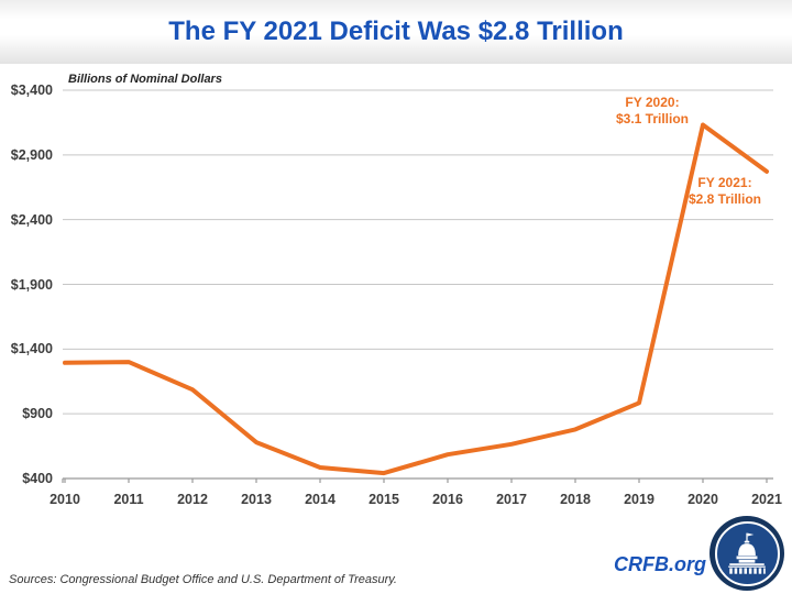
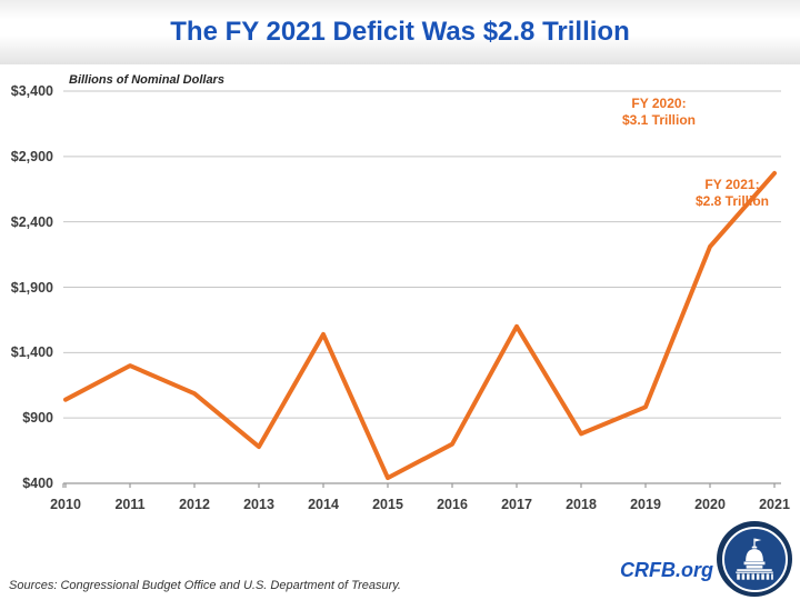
2010: $1290 -> $1040
2014: $480 -> $1540
2016: $580 -> $700
2017: $660 -> $1600
2020: $3130 -> $2210
